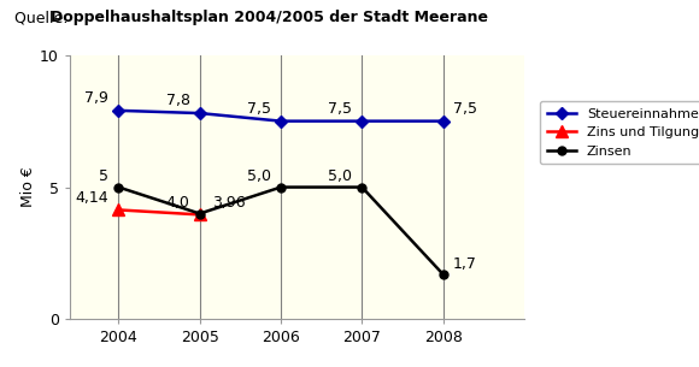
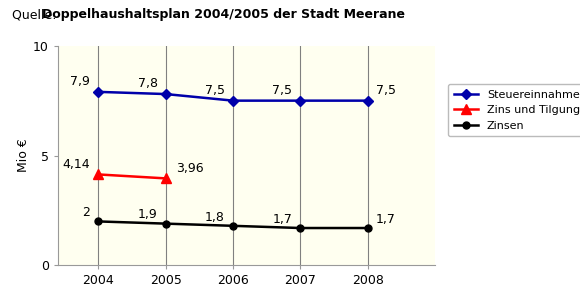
Zinsen/2004: 5 -> 2
Zinsen/2005: 4,0 -> 1,9
Zinsen/2006: 5,0 -> 1,8
Zinsen/2007: 5,0 -> 1,7
